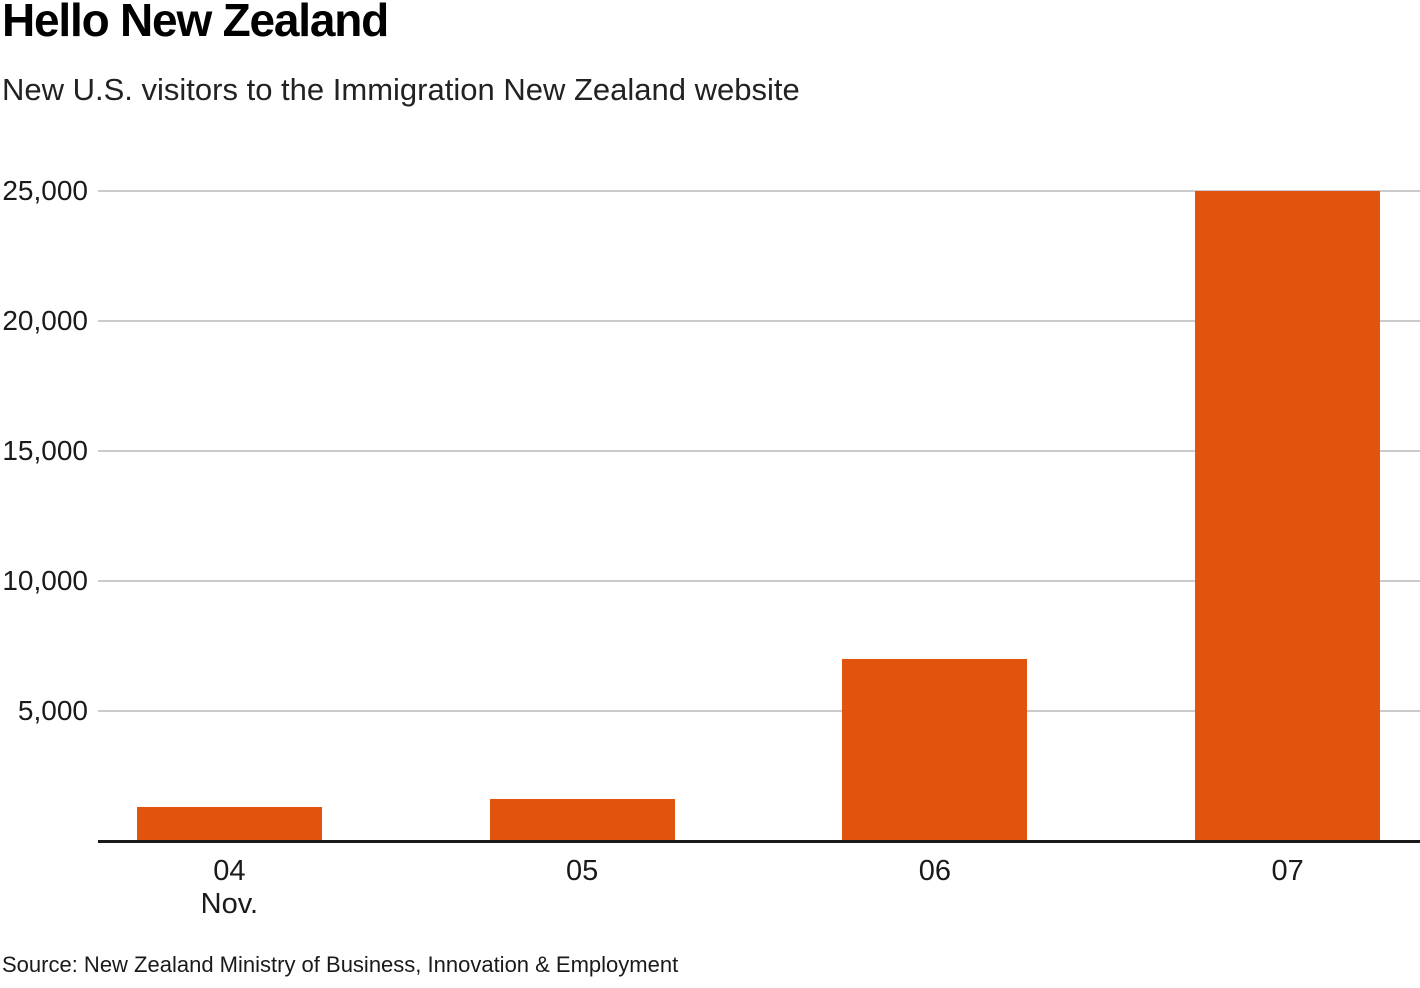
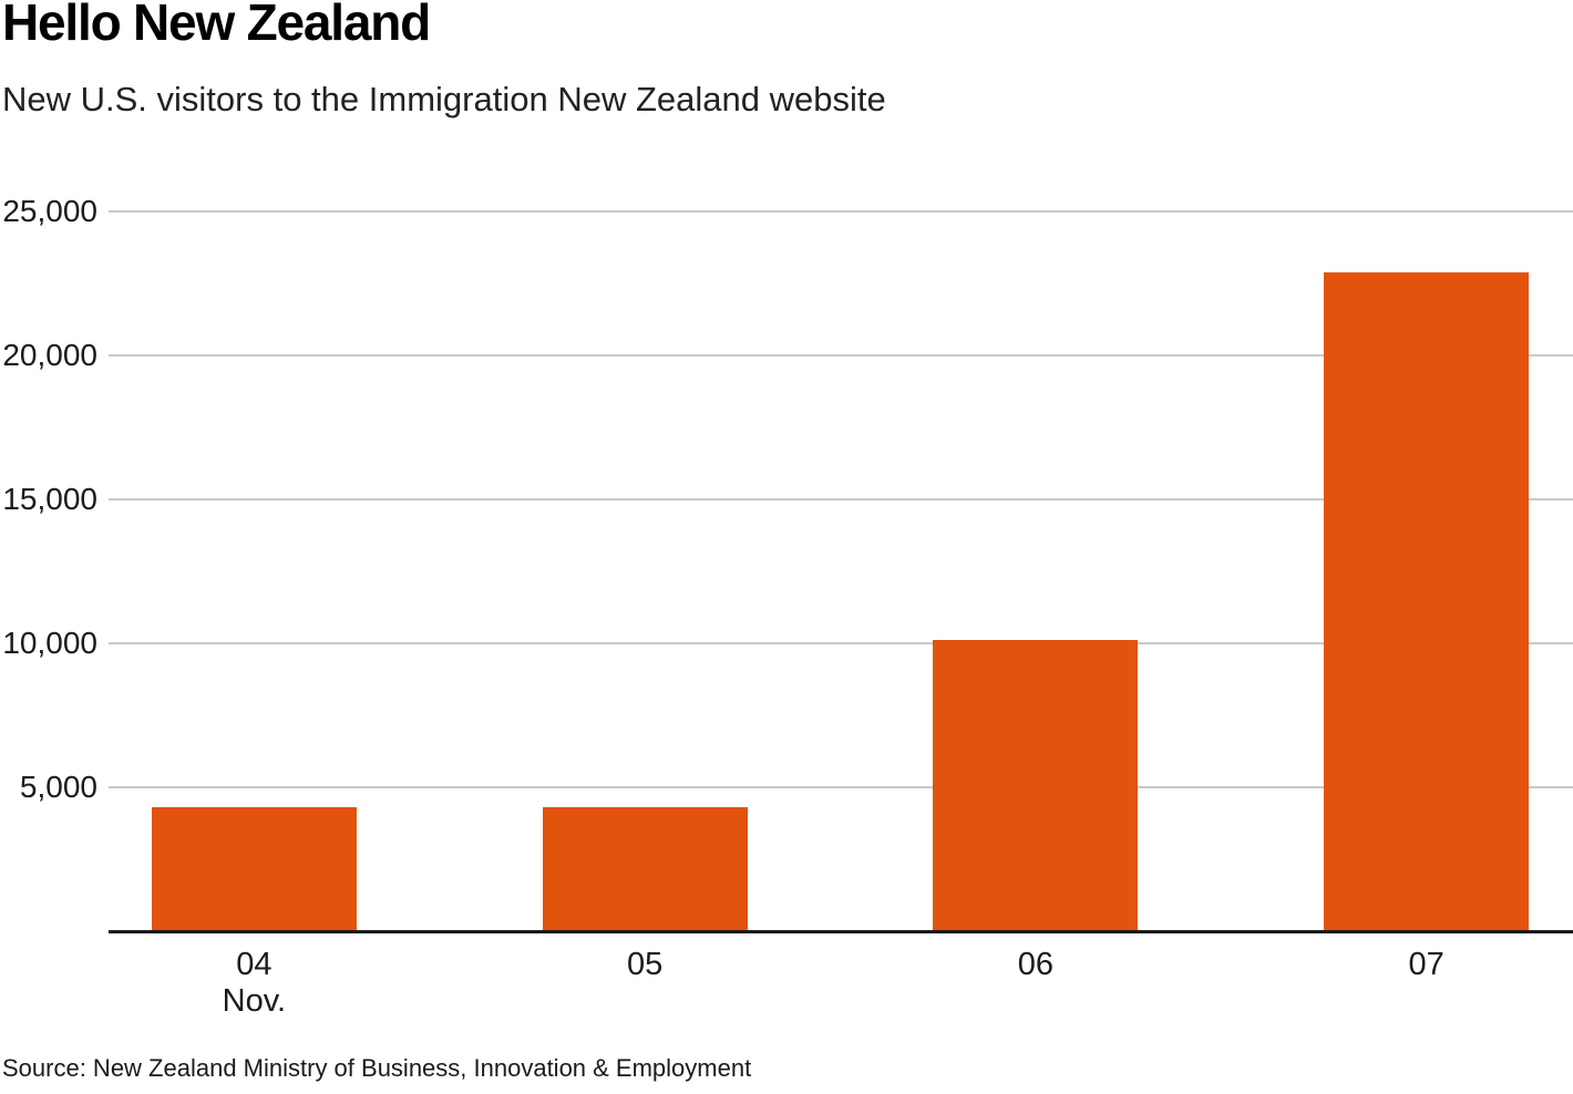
04: 1300 -> 4300
05: 1600 -> 4300
06: 7000 -> 10100
07: 25000 -> 22900
